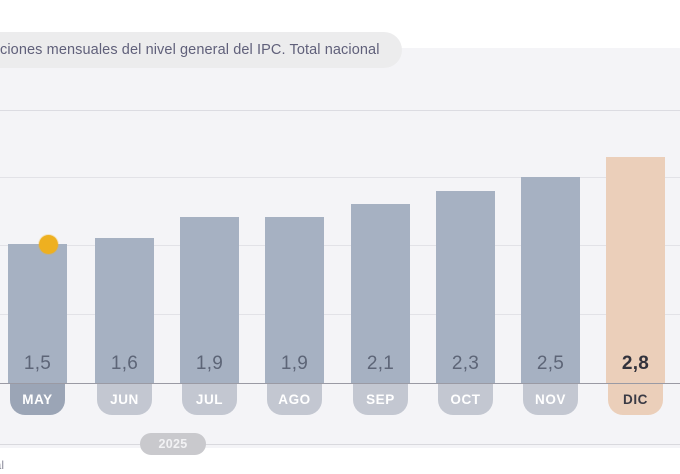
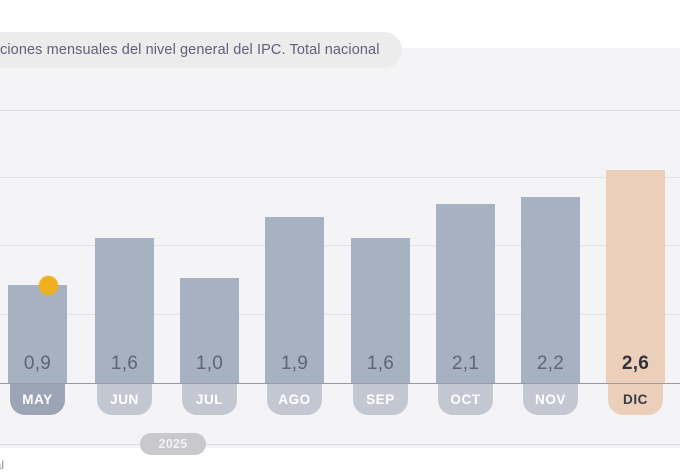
MAY: 1,5 -> 0,9
JUL: 1,9 -> 1,0
SEP: 2,1 -> 1,6
OCT: 2,3 -> 2,1
NOV: 2,5 -> 2,2
DIC: 2,8 -> 2,6
